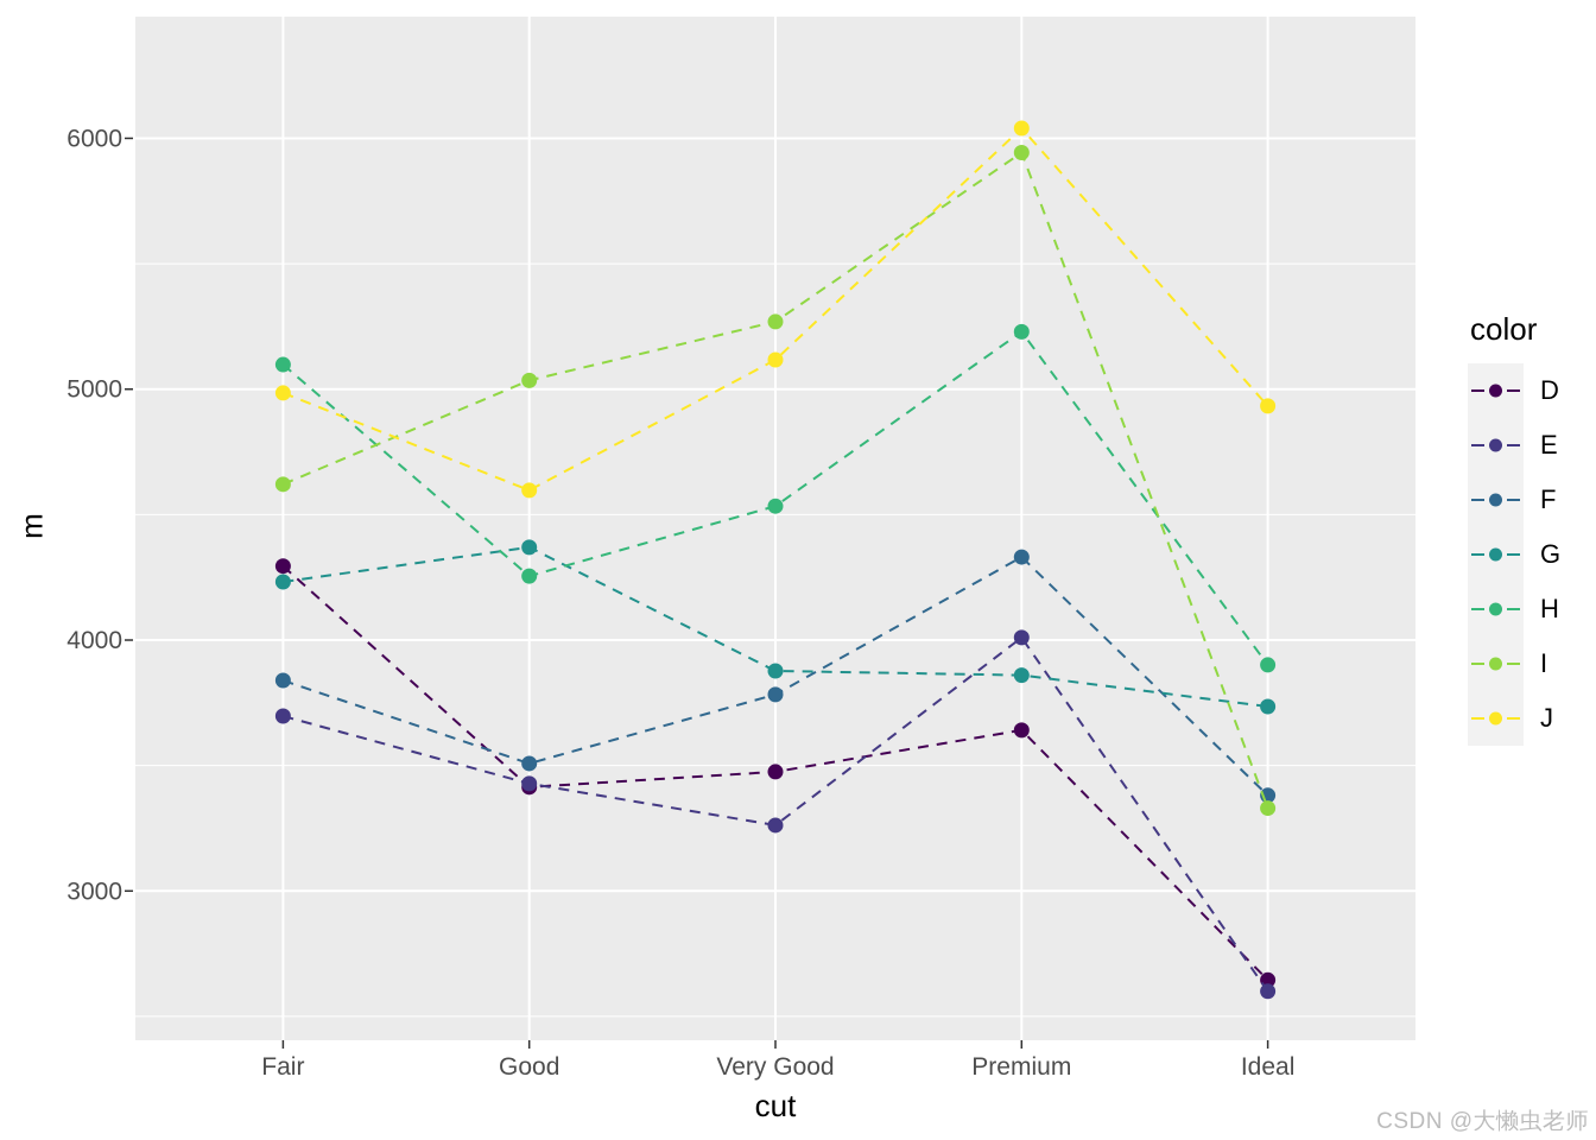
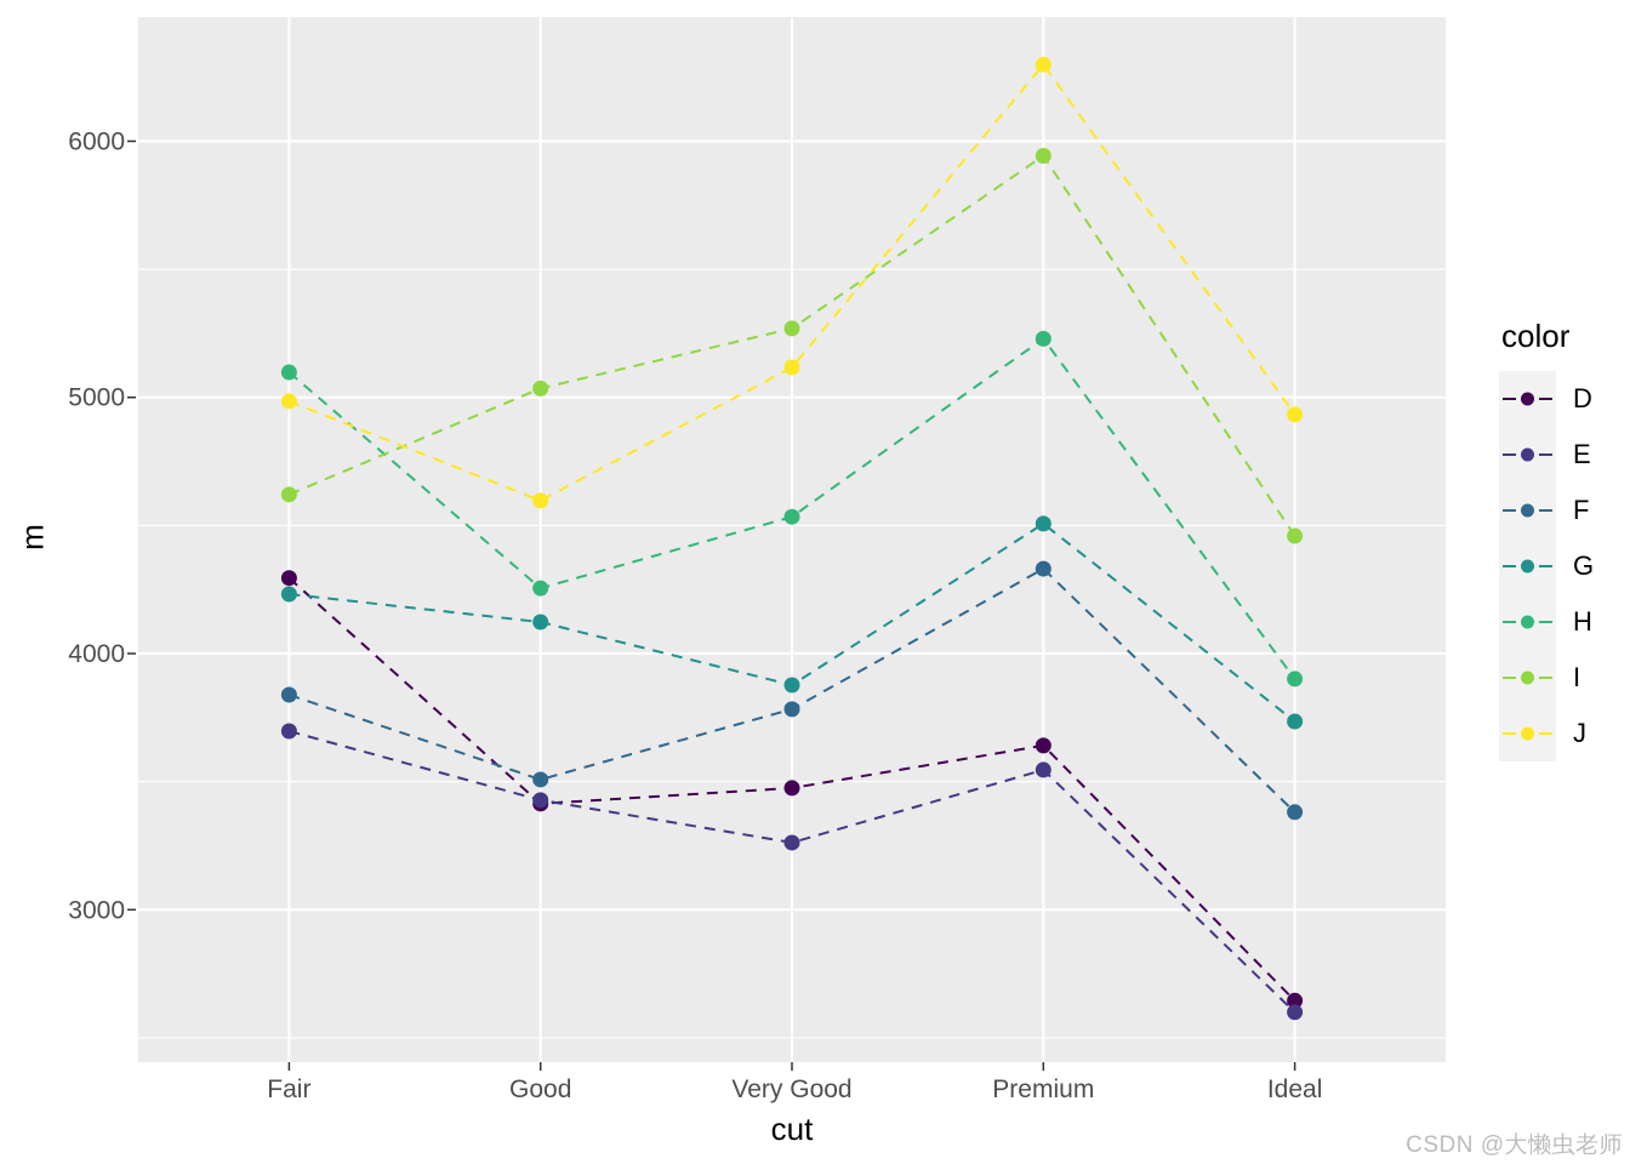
G/Good: 4370 -> 4120
E/Premium: 4010 -> 3550
G/Premium: 3860 -> 4510
J/Premium: 6040 -> 6300
I/Ideal: 3330 -> 4460
